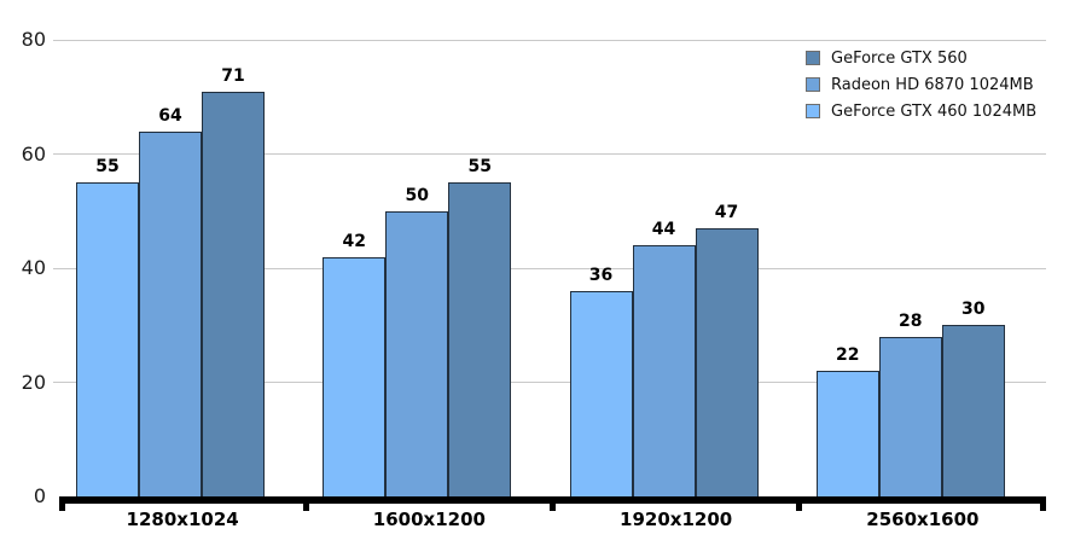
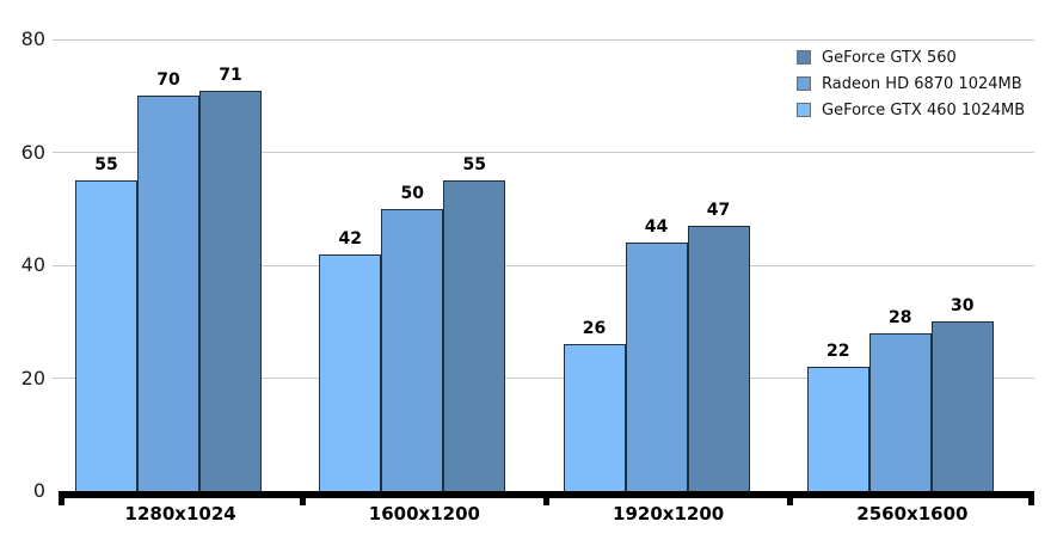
Radeon HD 6870 1024MB/1280x1024: 64 -> 70
GeForce GTX 460 1024MB/1920x1200: 36 -> 26
